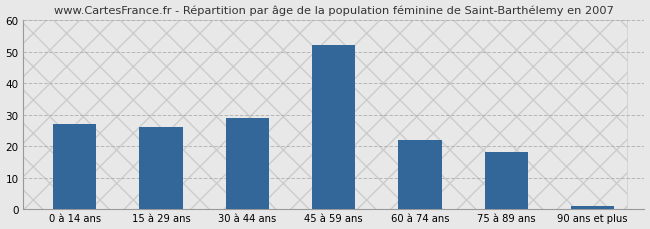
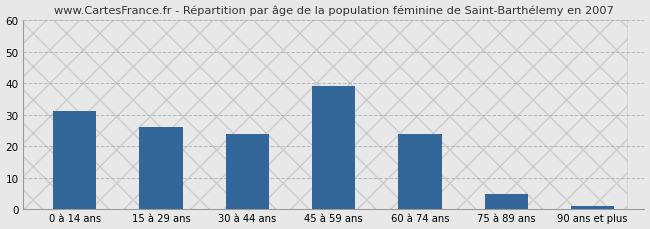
0 à 14 ans: 27 -> 31
30 à 44 ans: 29 -> 24
45 à 59 ans: 52 -> 39
60 à 74 ans: 22 -> 24
75 à 89 ans: 18 -> 5
